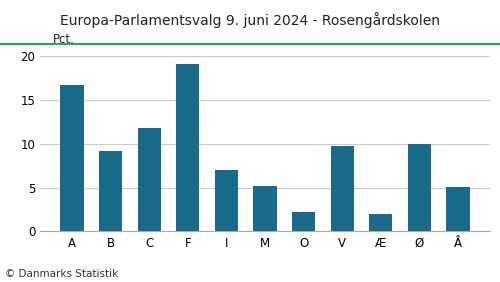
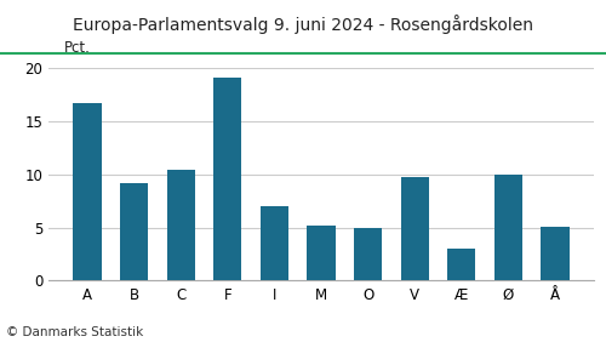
C: 11.8 -> 10.4
O: 2.2 -> 5.0
Æ: 2.0 -> 3.0
